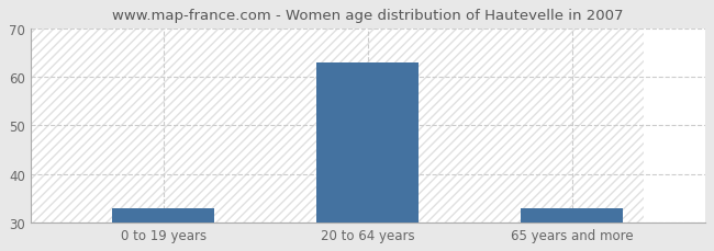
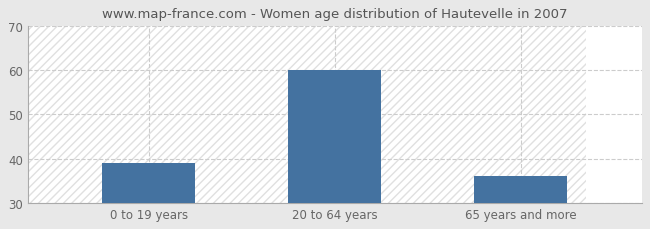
0 to 19 years: 33 -> 39
20 to 64 years: 63 -> 60
65 years and more: 33 -> 36
